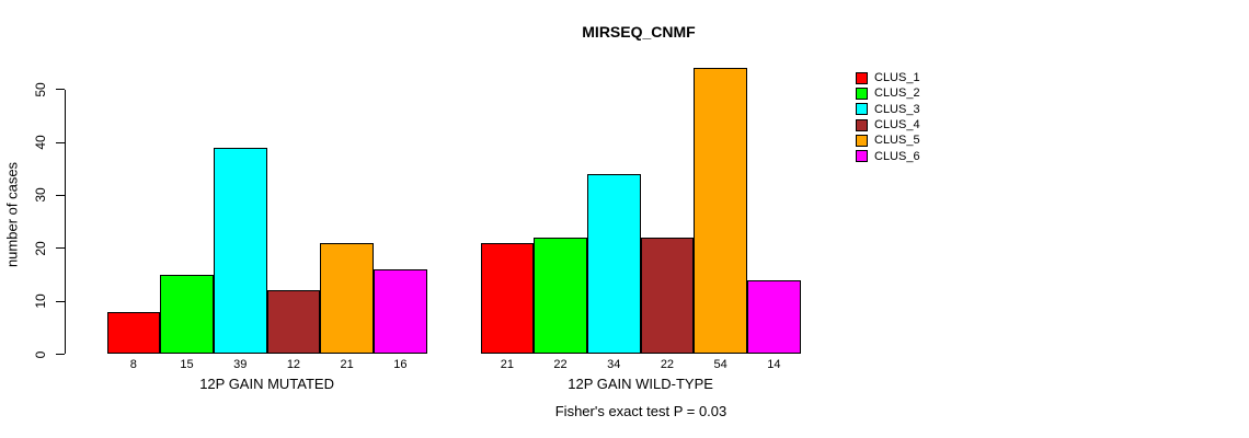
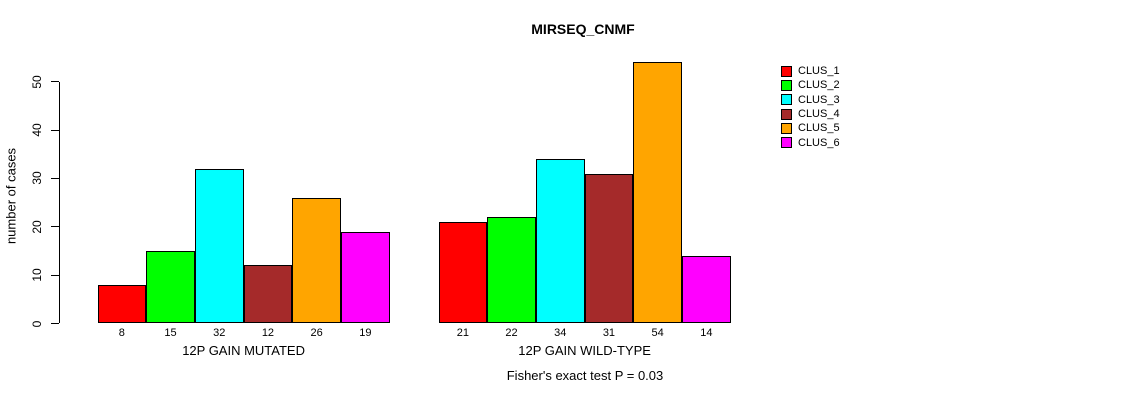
CLUS_3/12P GAIN MUTATED: 39 -> 32
CLUS_5/12P GAIN MUTATED: 21 -> 26
CLUS_6/12P GAIN MUTATED: 16 -> 19
CLUS_4/12P GAIN WILD-TYPE: 22 -> 31
